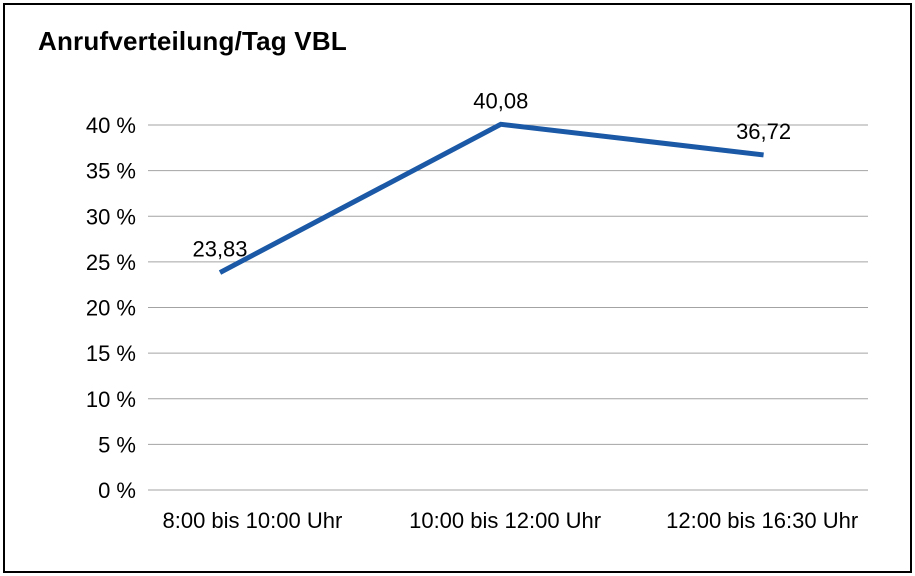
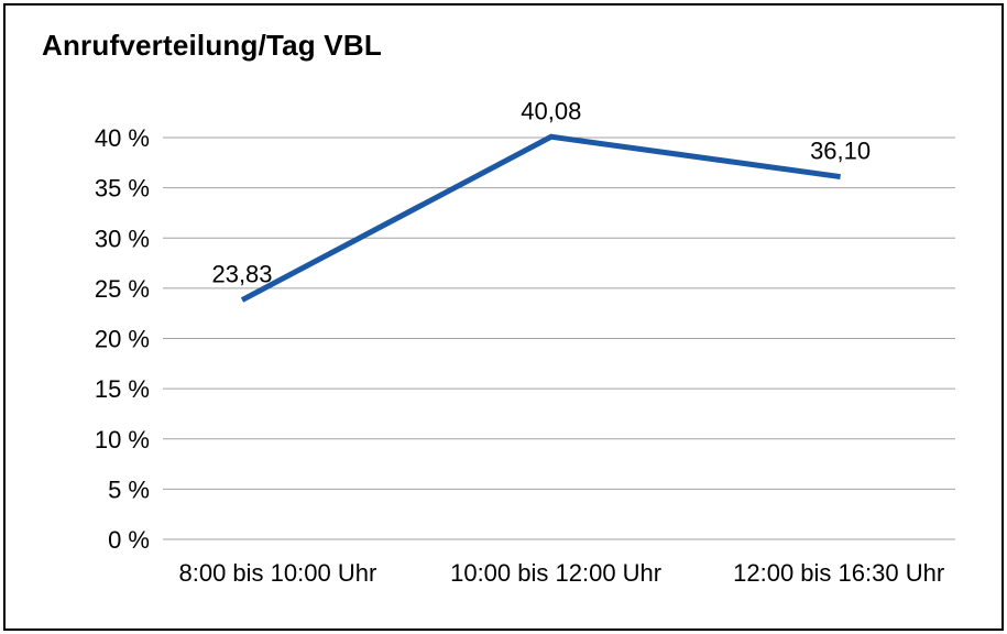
12:00 bis 16:30 Uhr: 36,72 -> 36,10
